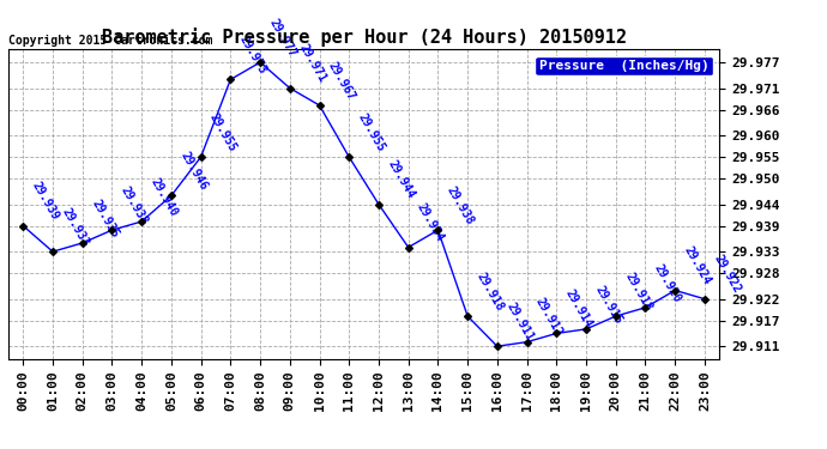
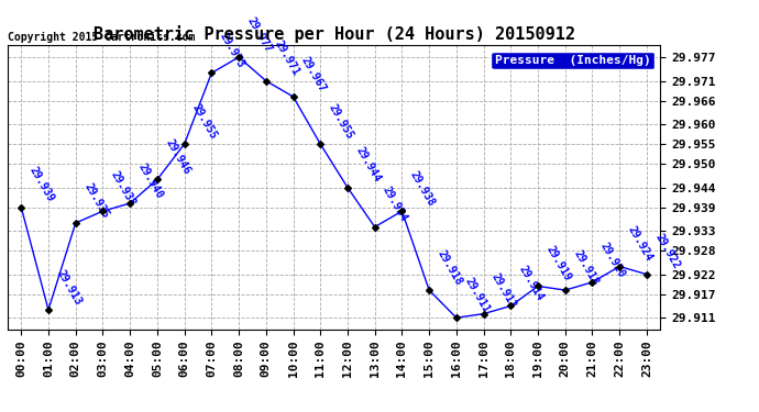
01:00: 29.933 -> 29.913
19:00: 29.915 -> 29.919
